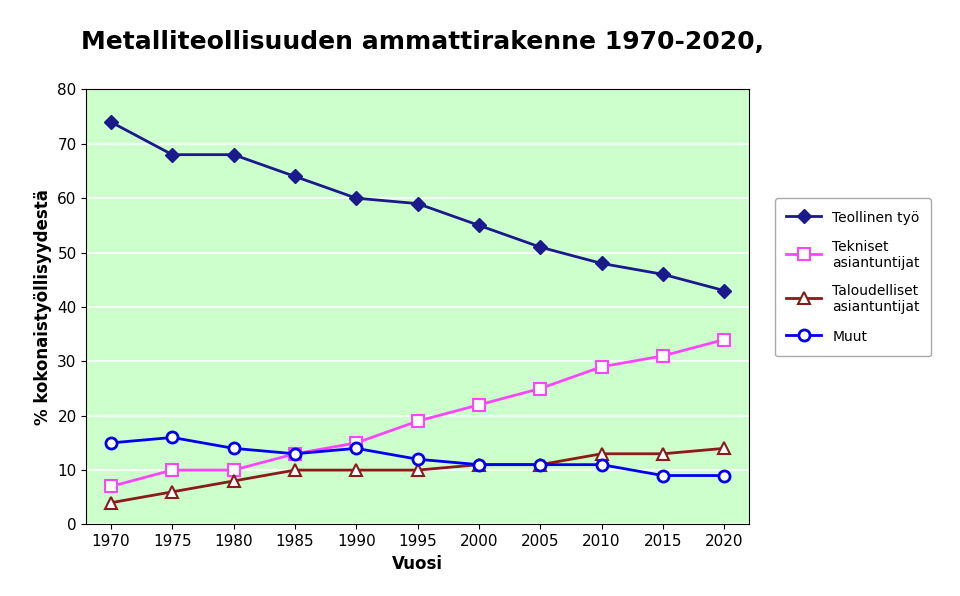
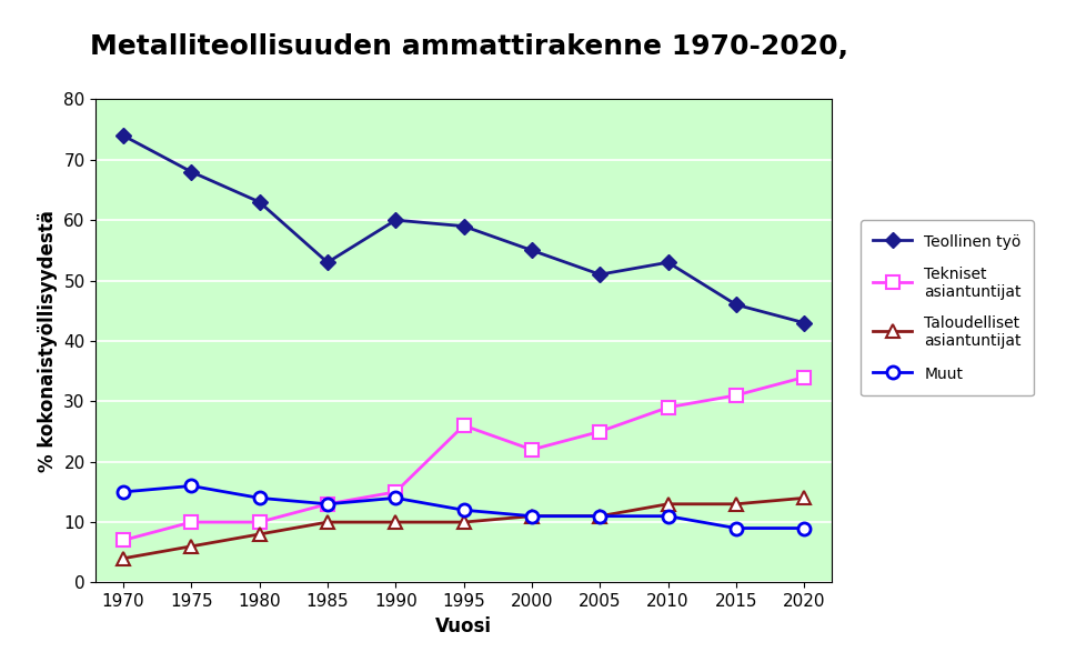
Teollinen työ/1980: 68 -> 63
Teollinen työ/1985: 64 -> 53
Tekniset asiantuntijat/1995: 19 -> 26
Teollinen työ/2010: 48 -> 53
